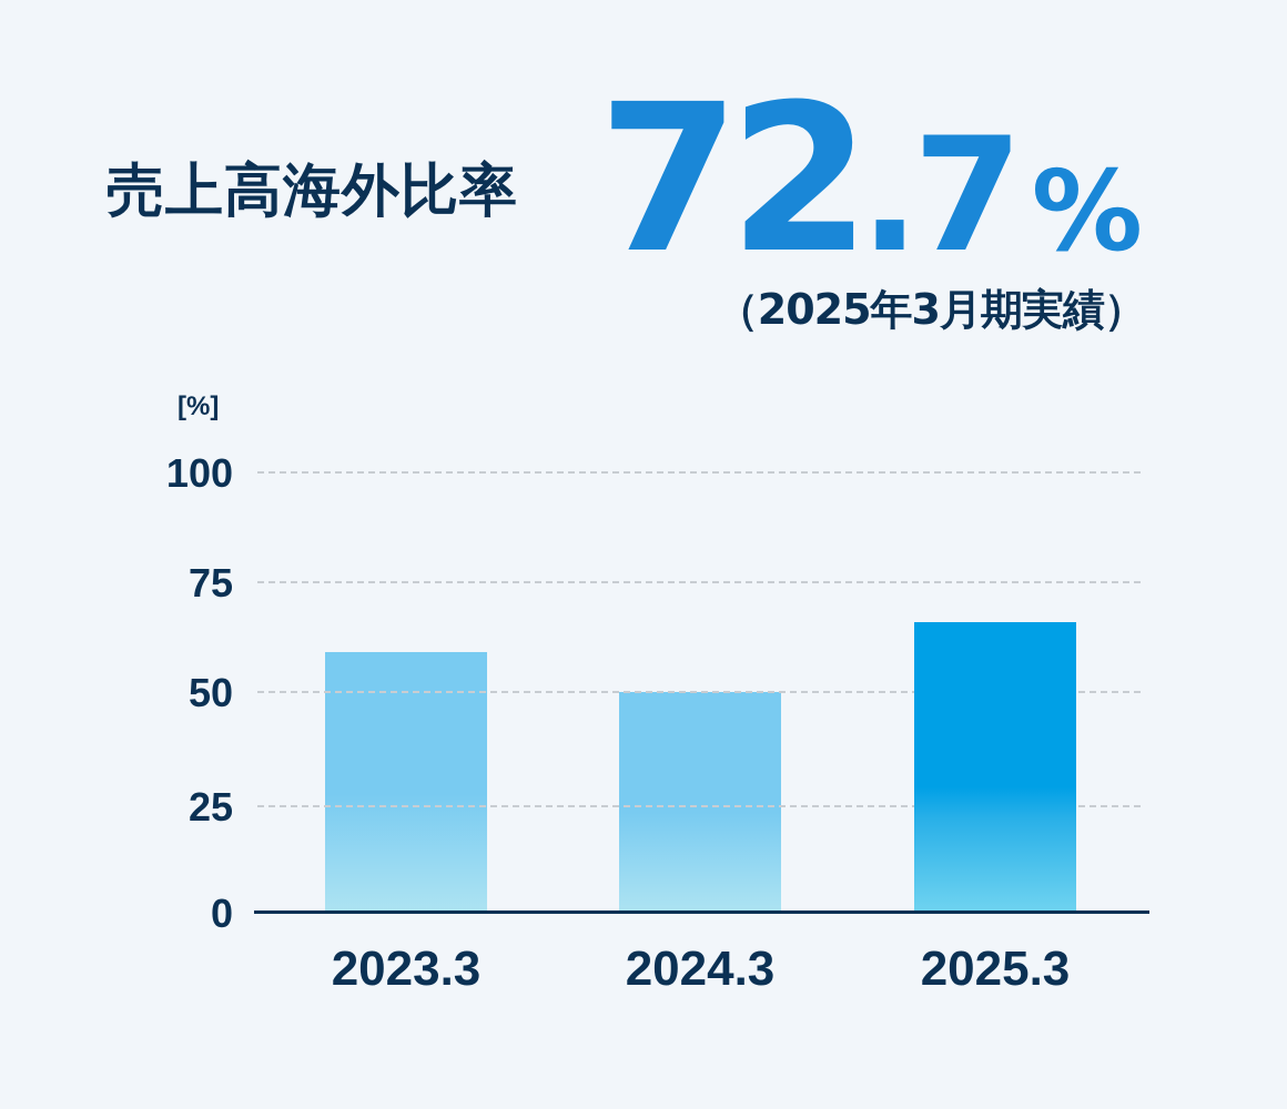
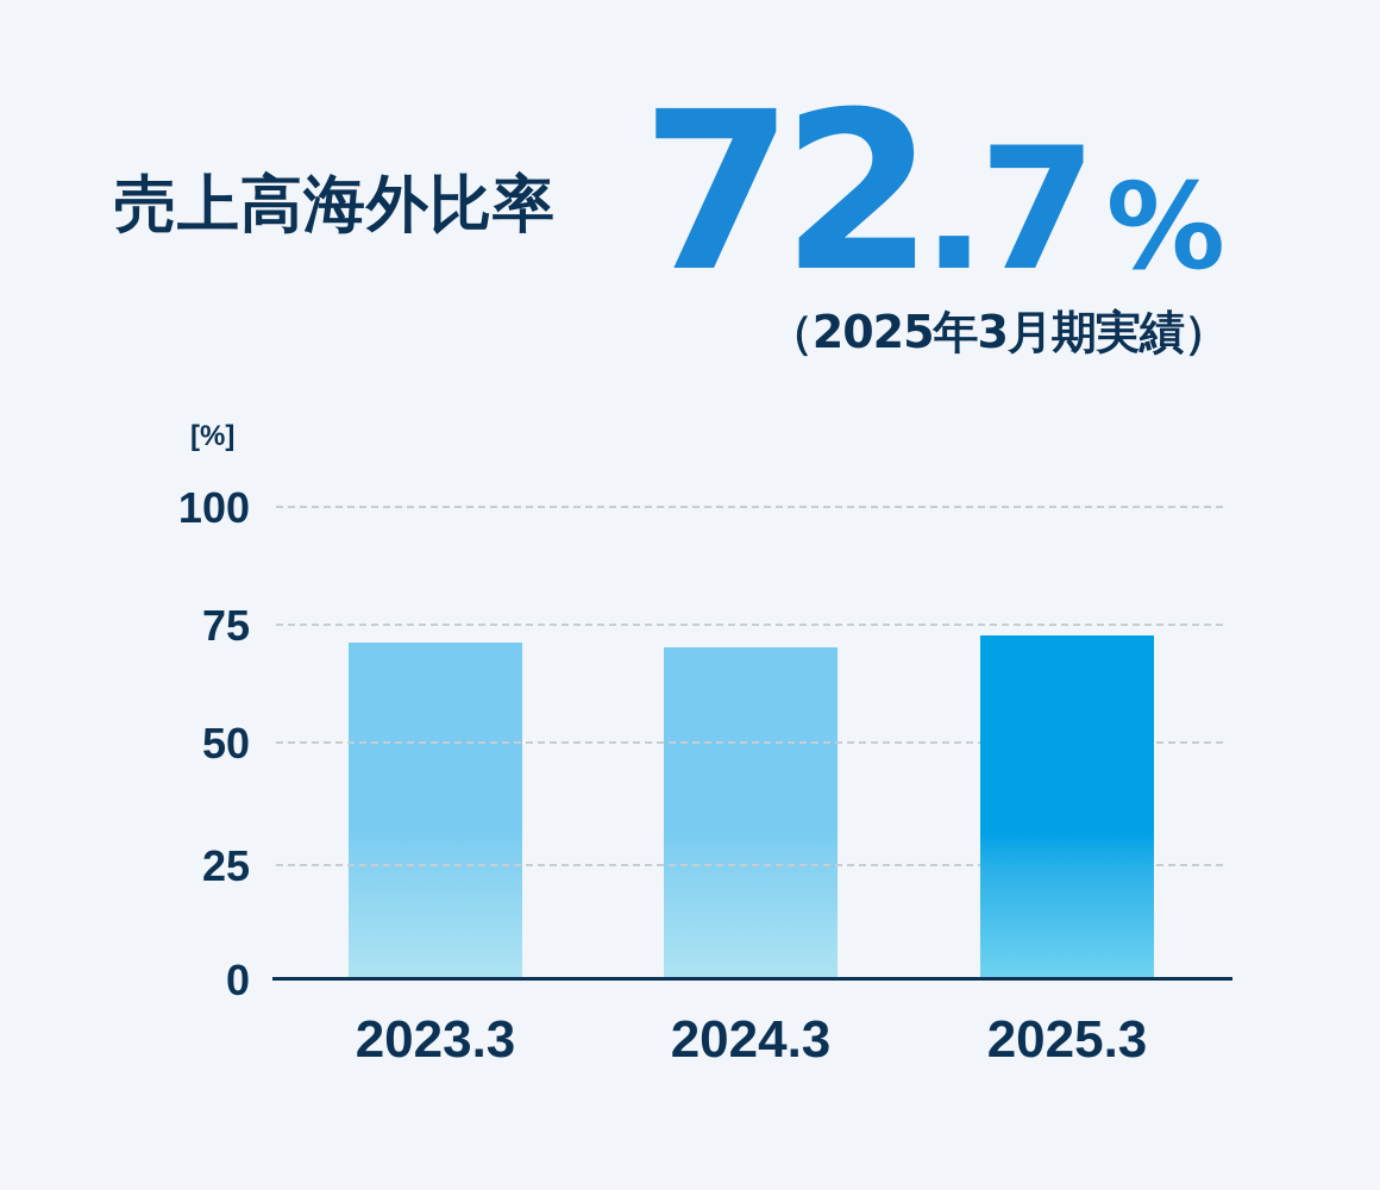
2023.3: 59 -> 71
2024.3: 50 -> 70
2025.3: 66 -> 73
